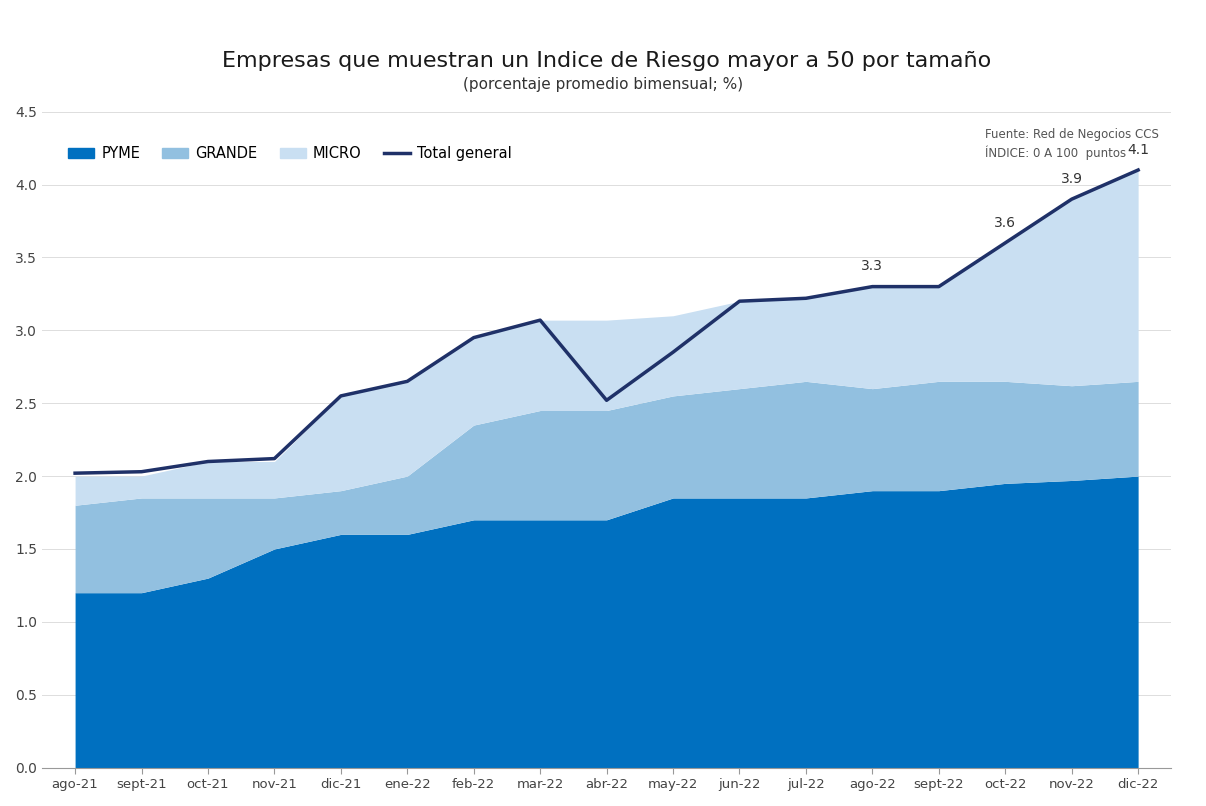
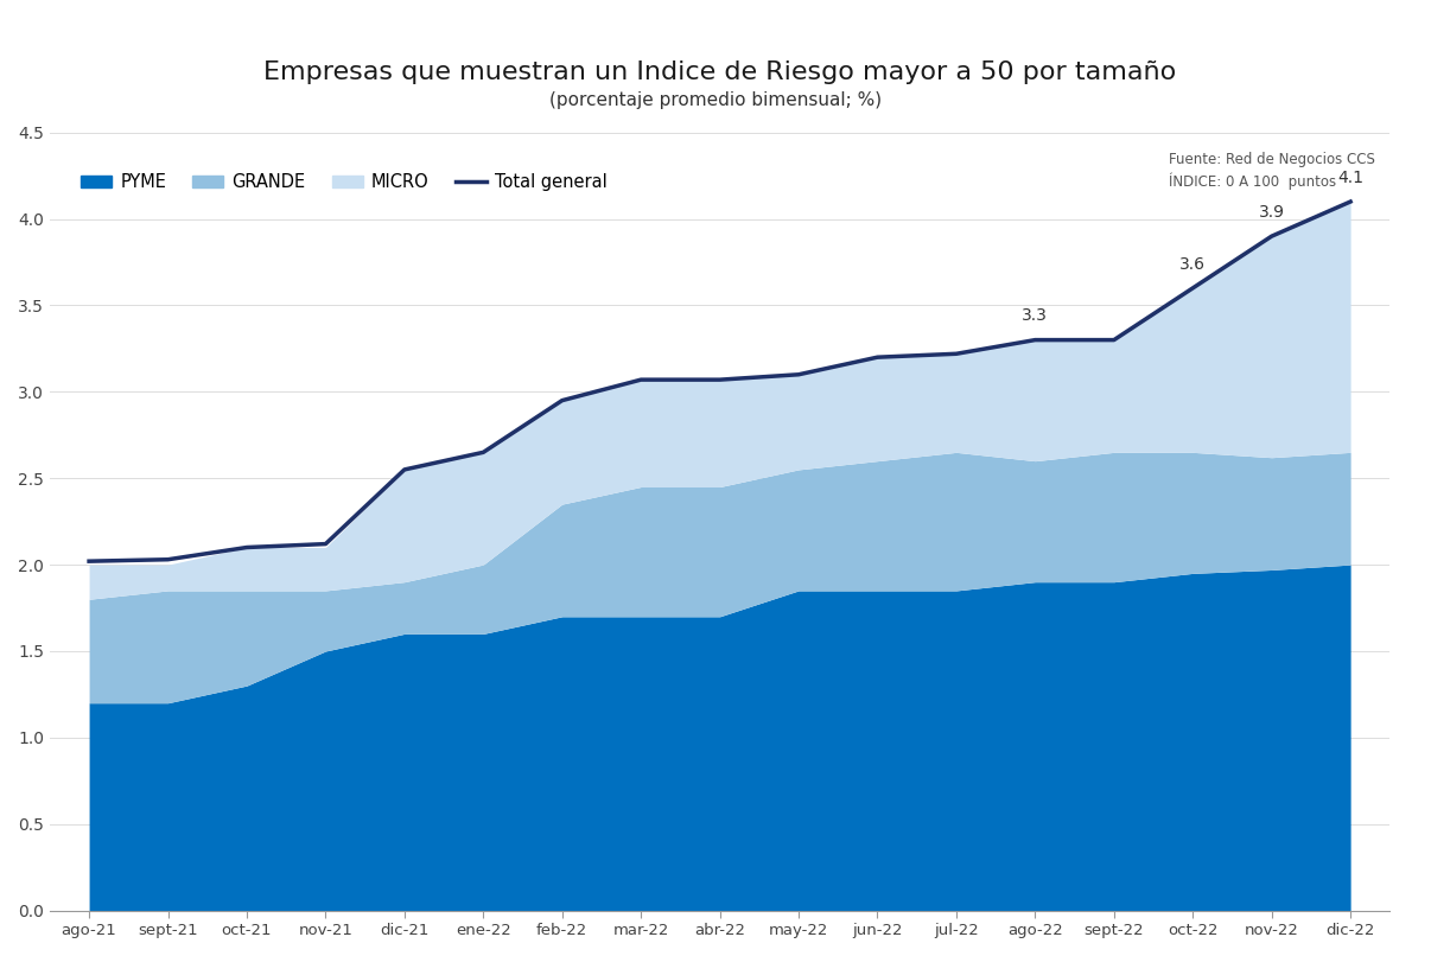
Total general/abr-22: 2.52 -> 3.07
Total general/may-22: 2.85 -> 3.10
